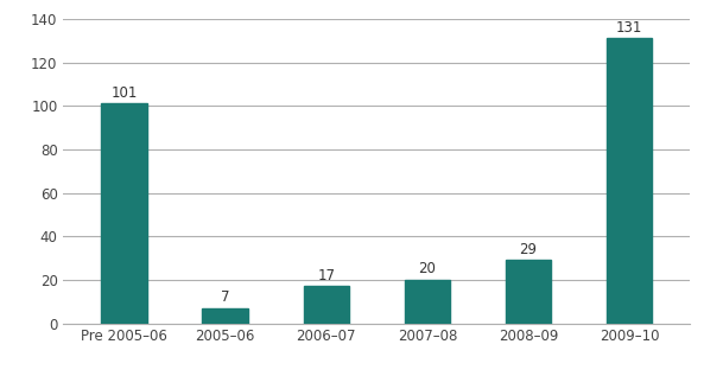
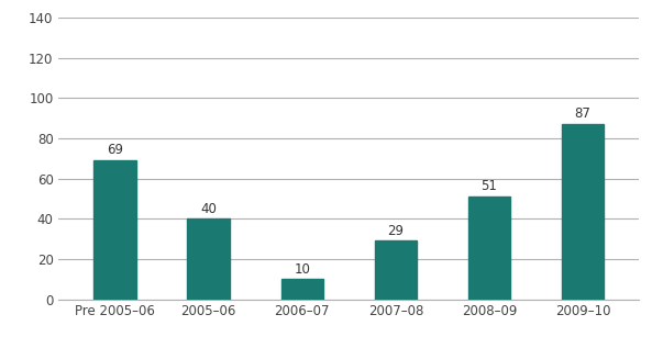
Pre 2005–06: 101 -> 69
2005–06: 7 -> 40
2006–07: 17 -> 10
2007–08: 20 -> 29
2008–09: 29 -> 51
2009–10: 131 -> 87
